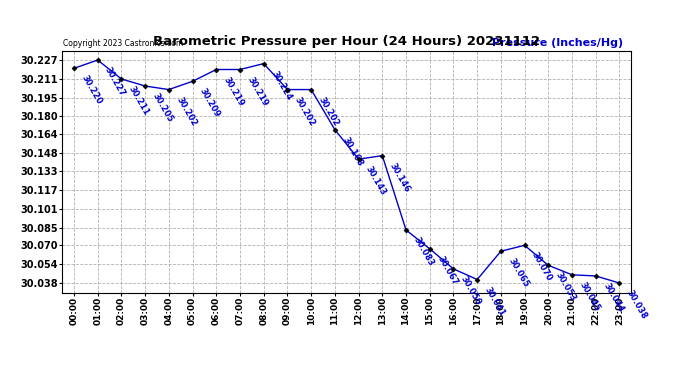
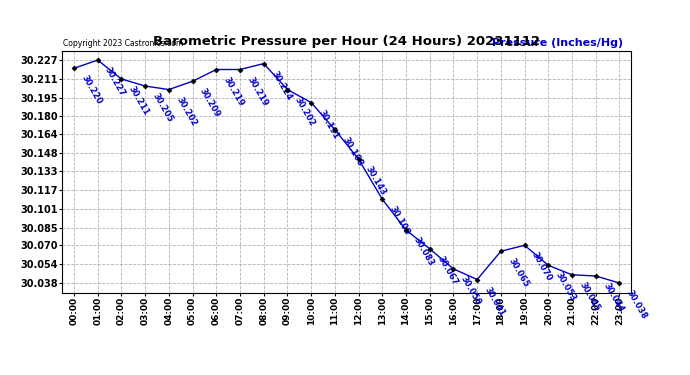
10:00: 30.202 -> 30.191
13:00: 30.146 -> 30.109
